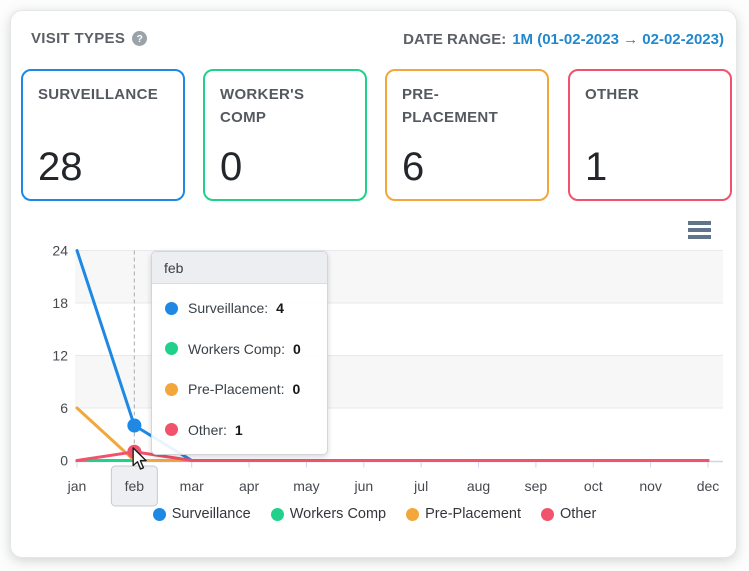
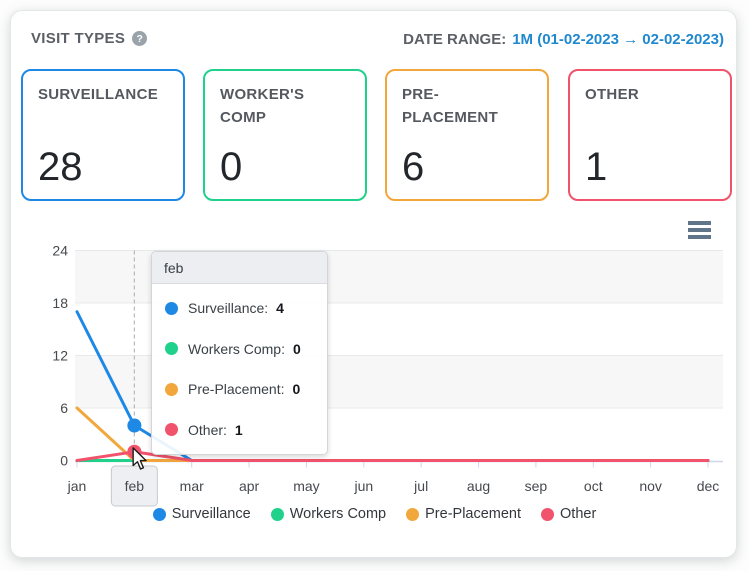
Surveillance/jan: 24 -> 17
